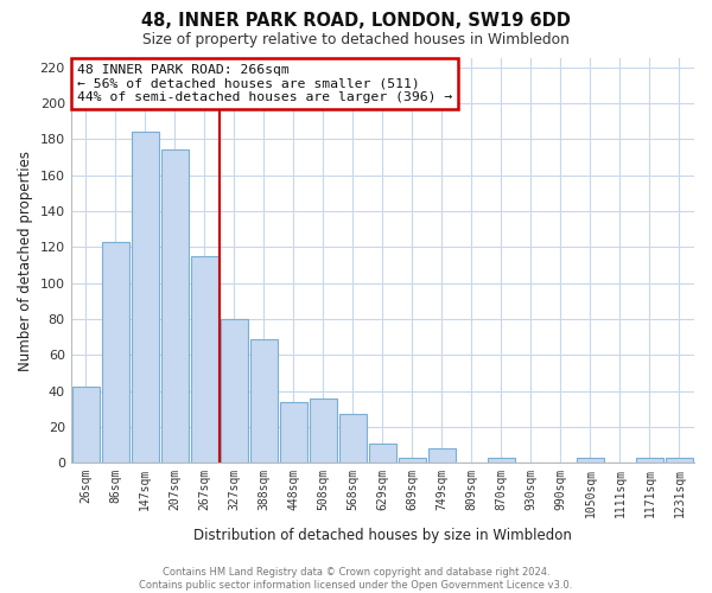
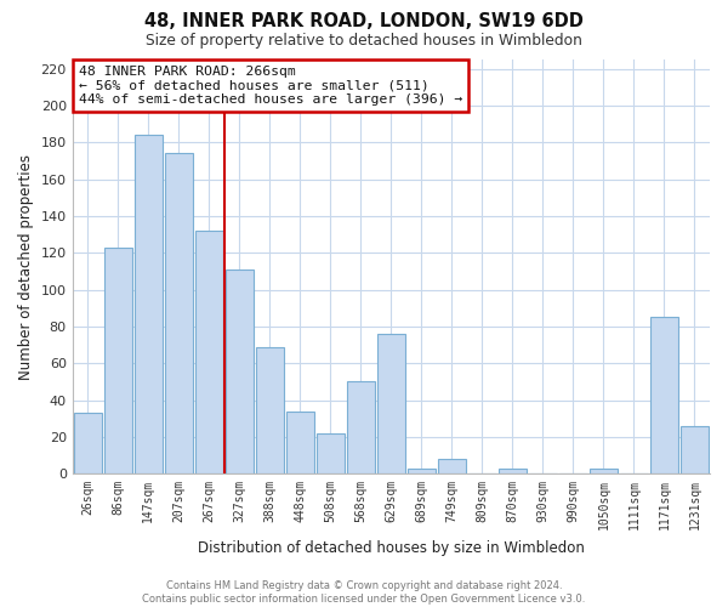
26sqm: 42 -> 33
267sqm: 115 -> 132
327sqm: 80 -> 111
508sqm: 36 -> 22
568sqm: 27 -> 50
629sqm: 11 -> 76
1171sqm: 3 -> 85
1231sqm: 3 -> 26
